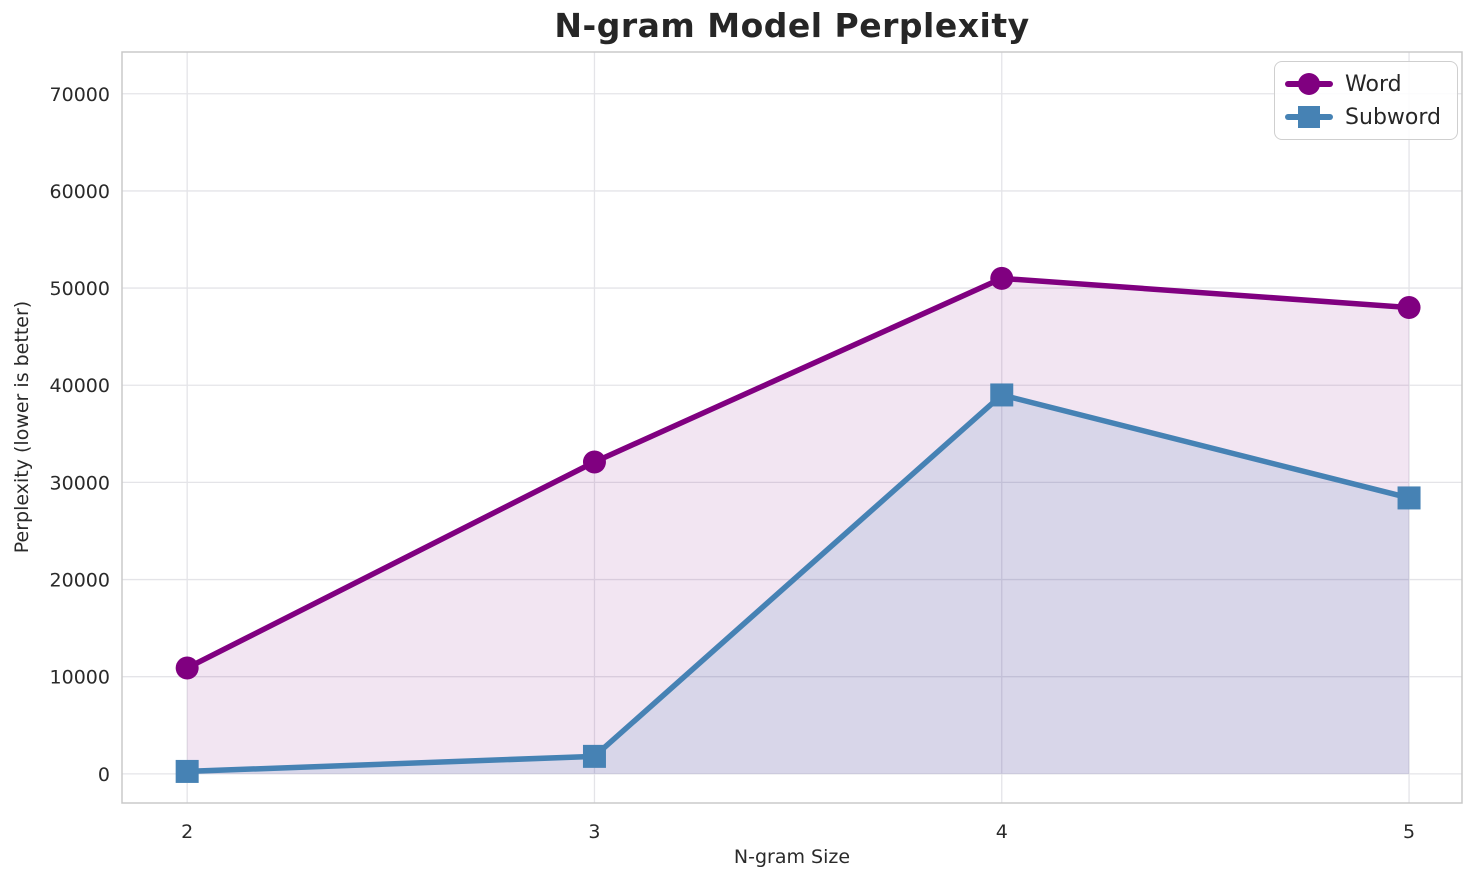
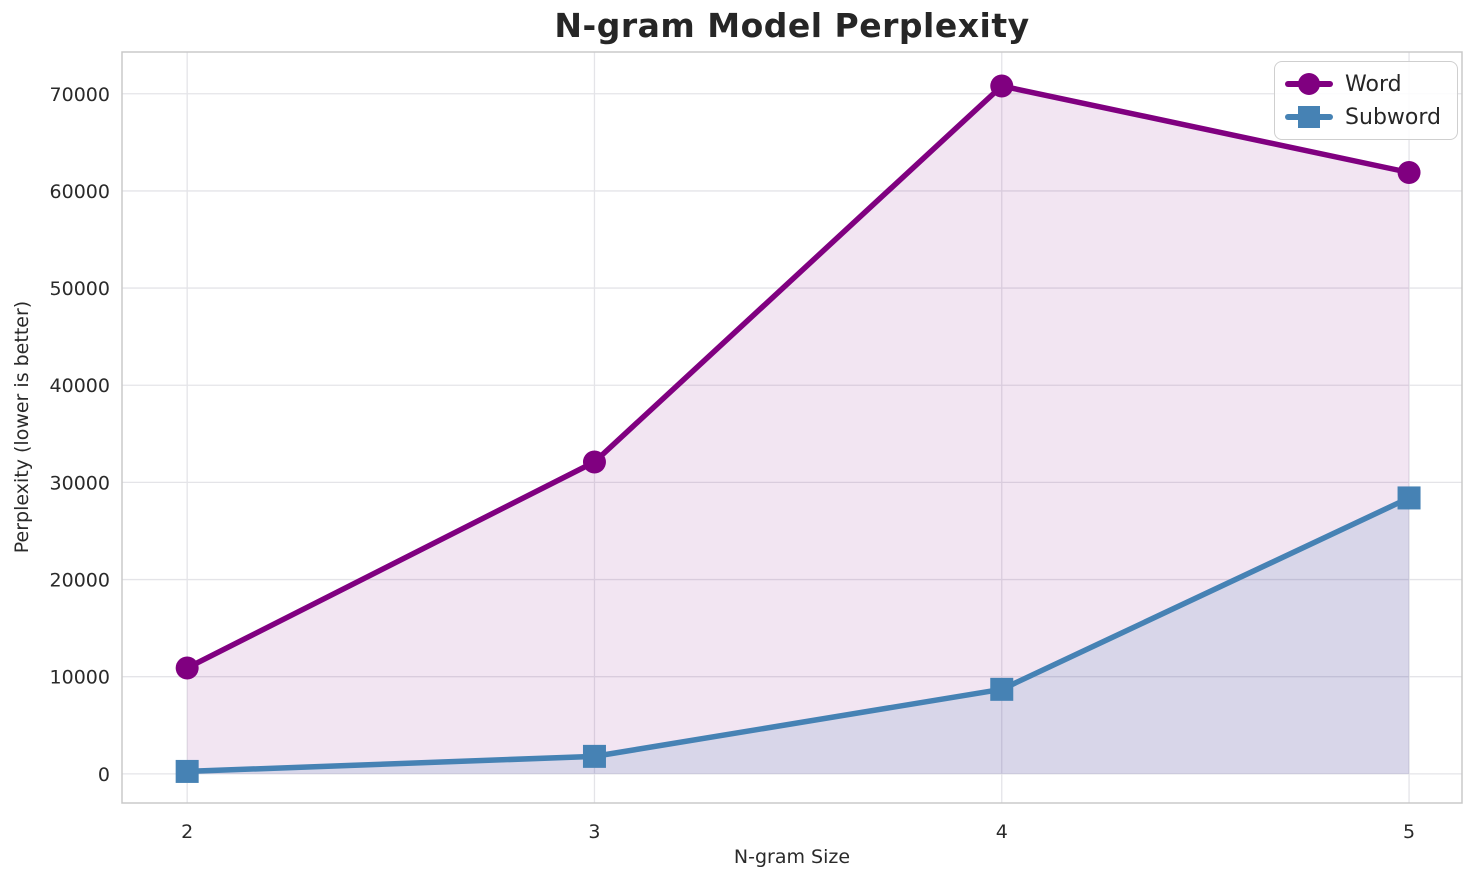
Word/4: 51000 -> 71000
Subword/4: 39000 -> 9000
Word/5: 48000 -> 62000
